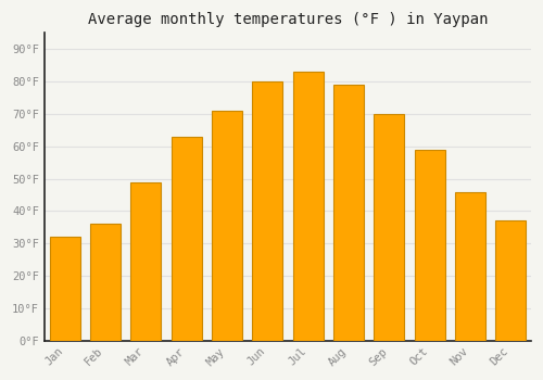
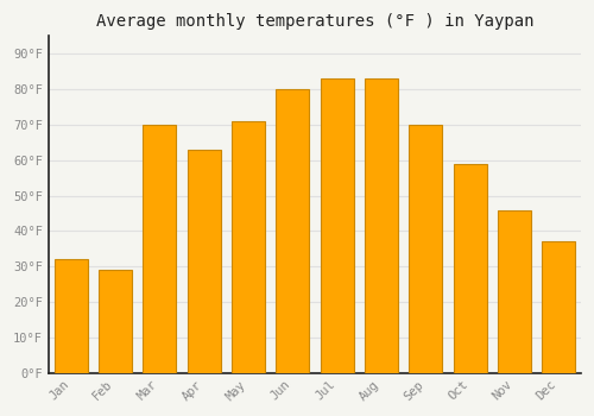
Feb: 36°F -> 29°F
Mar: 49°F -> 70°F
Aug: 79°F -> 83°F
